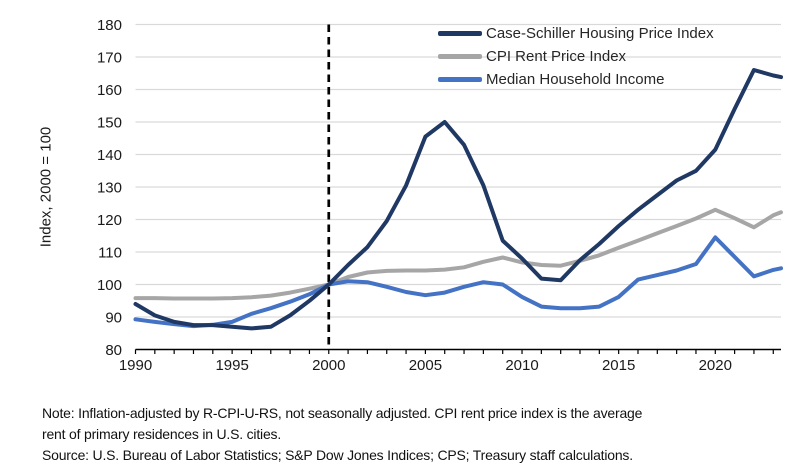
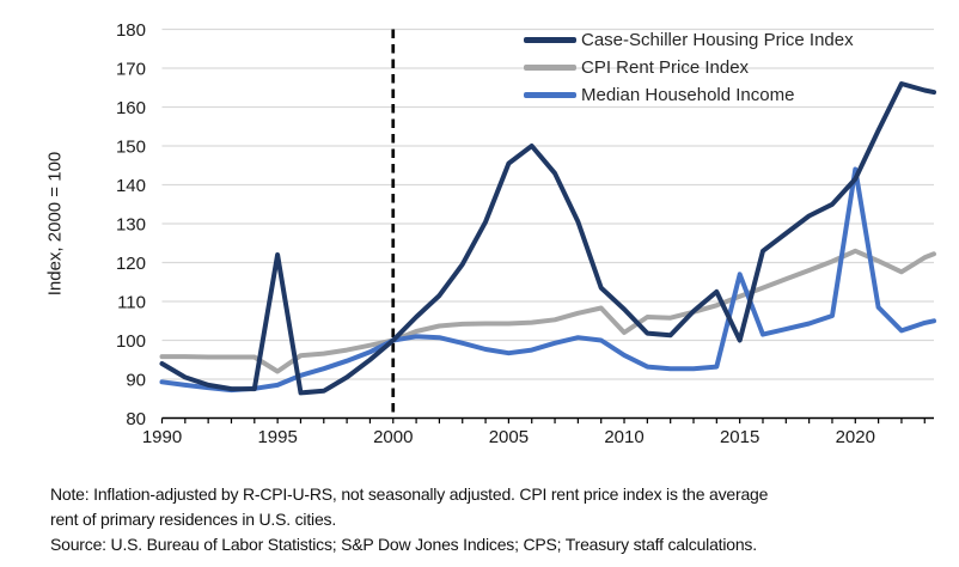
Case-Schiller Housing Price Index/1995: 87 -> 122
CPI Rent Price Index/1995: 96 -> 92
CPI Rent Price Index/2010: 107 -> 102
Case-Schiller Housing Price Index/2015: 118 -> 100
Median Household Income/2015: 96 -> 117
Median Household Income/2020: 114 -> 144
